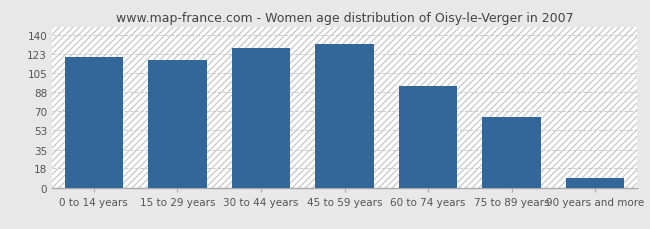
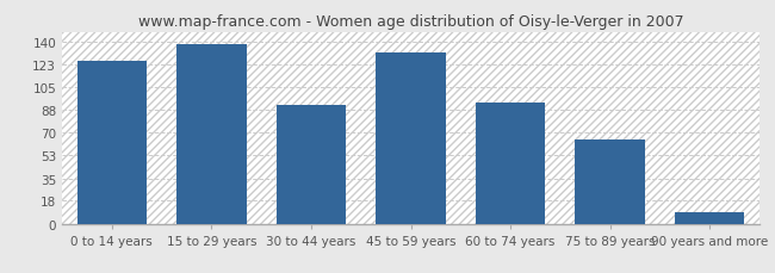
0 to 14 years: 120 -> 126
15 to 29 years: 117 -> 138
30 to 44 years: 128 -> 92
